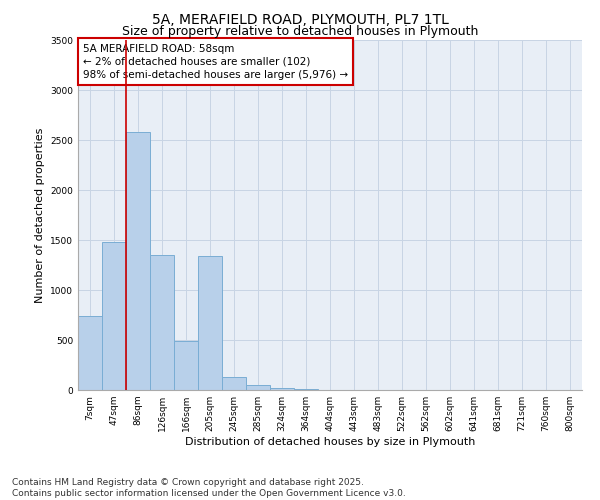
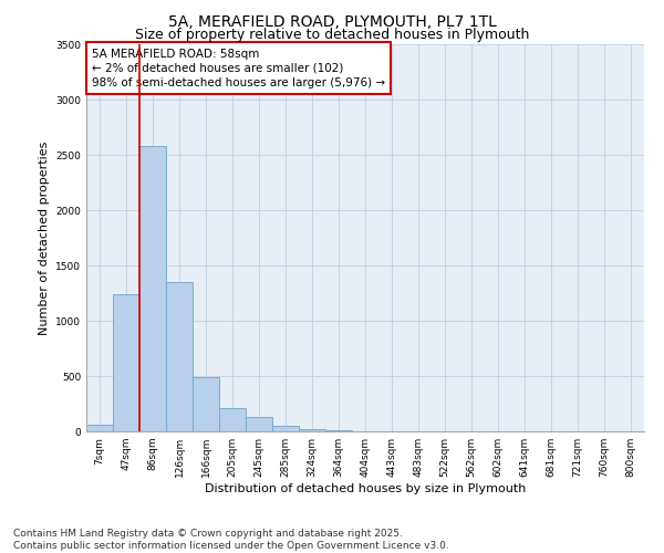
7sqm: 740 -> 60
47sqm: 1480 -> 1240
205sqm: 1340 -> 220
